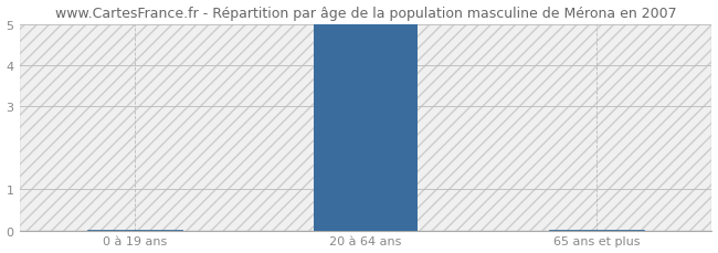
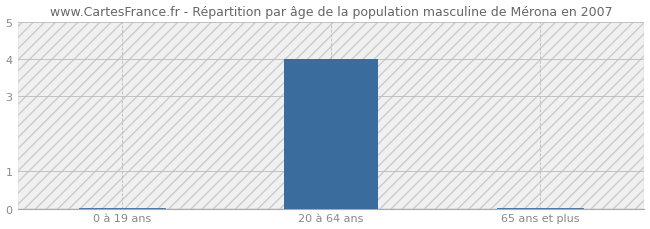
20 à 64 ans: 5 -> 4
